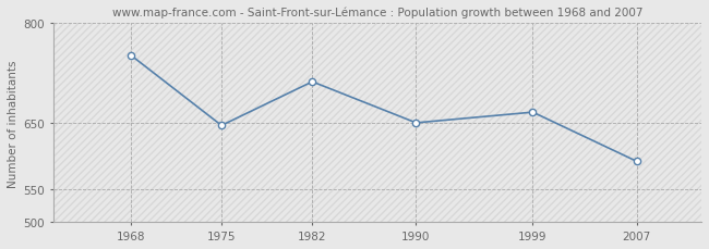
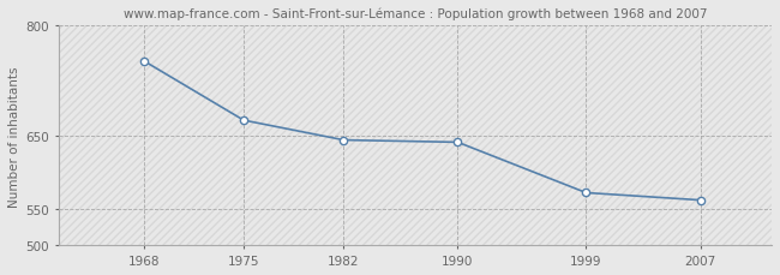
1975: 646 -> 671
1982: 712 -> 644
1990: 650 -> 641
1999: 666 -> 572
2007: 592 -> 562
